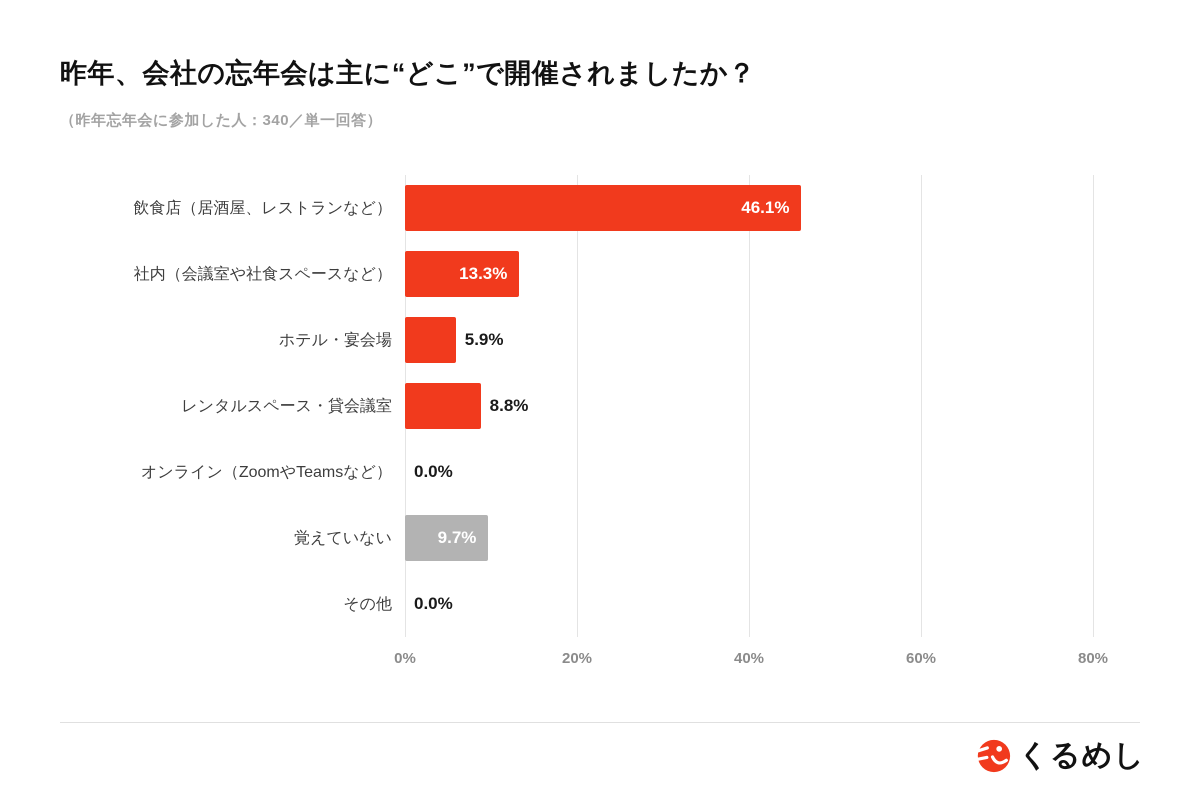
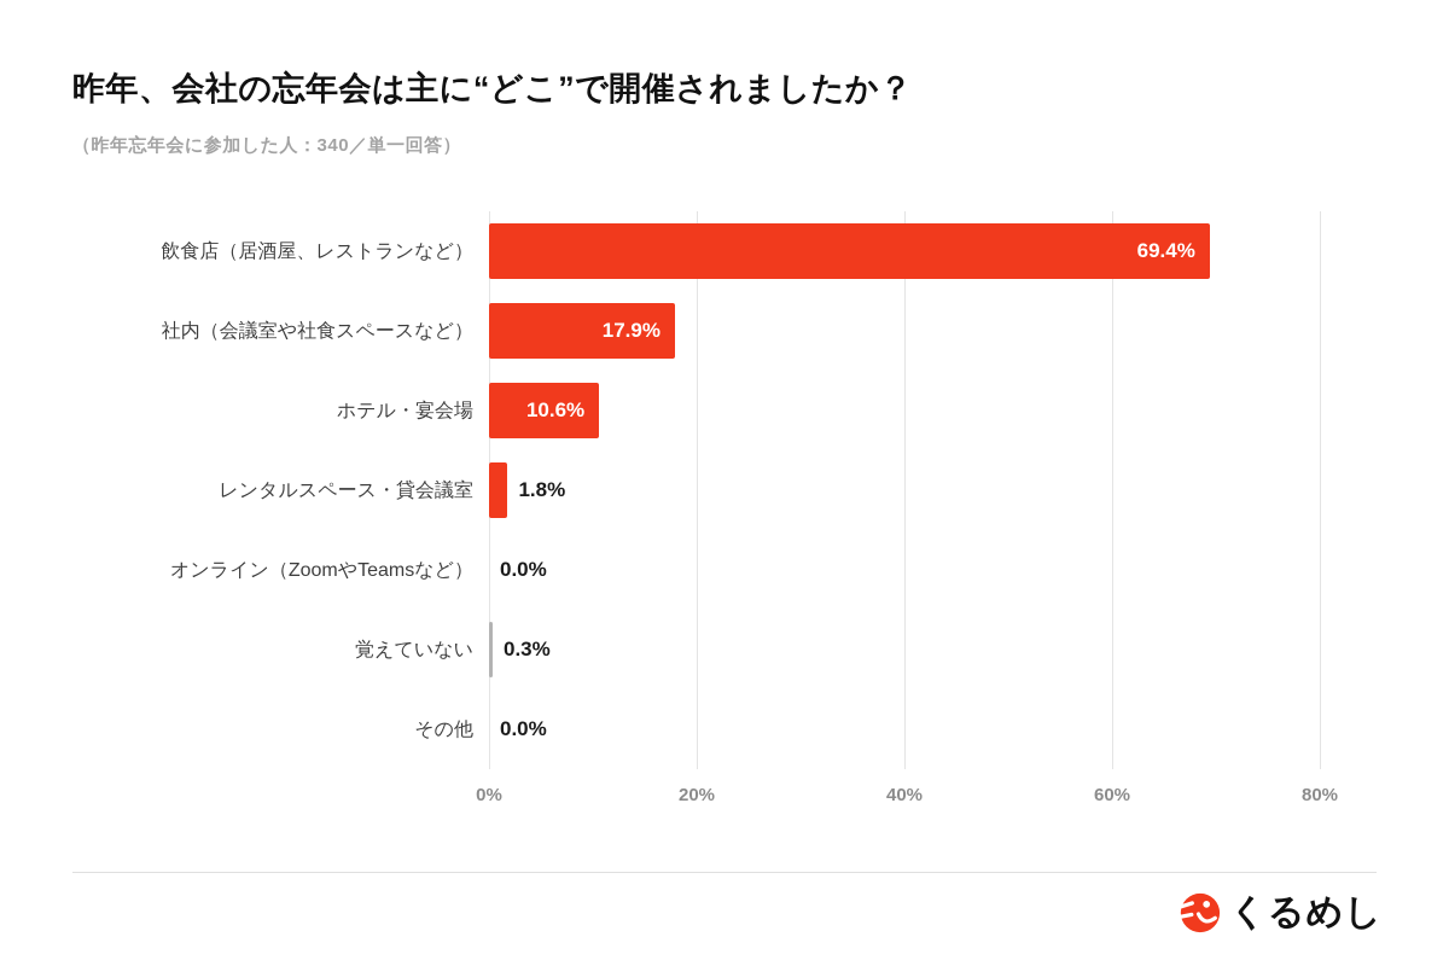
飲食店（居酒屋、レストランなど）: 46.1% -> 69.4%
社内（会議室や社食スペースなど）: 13.3% -> 17.9%
ホテル・宴会場: 5.9% -> 10.6%
レンタルスペース・貸会議室: 8.8% -> 1.8%
覚えていない: 9.7% -> 0.3%
